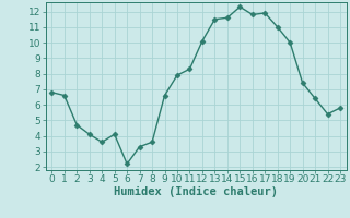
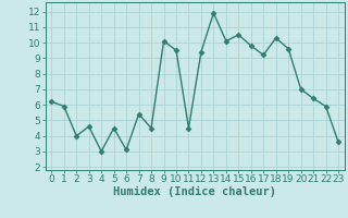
0: 6.8 -> 6.2
1: 6.6 -> 5.9
2: 4.7 -> 4.0
3: 4.1 -> 4.6
4: 3.6 -> 3.0
5: 4.1 -> 4.5
6: 2.2 -> 3.1
7: 3.3 -> 5.4
8: 3.6 -> 4.5
9: 6.6 -> 10.1
10: 7.9 -> 9.5
11: 8.3 -> 4.5
12: 10.1 -> 9.4
13: 11.5 -> 11.9
14: 11.6 -> 10.1
15: 12.3 -> 10.5
16: 11.8 -> 9.8
17: 11.9 -> 9.2
18: 11.0 -> 10.3
19: 10.0 -> 9.6
20: 7.4 -> 7.0
22: 5.4 -> 5.9
23: 5.8 -> 3.6
